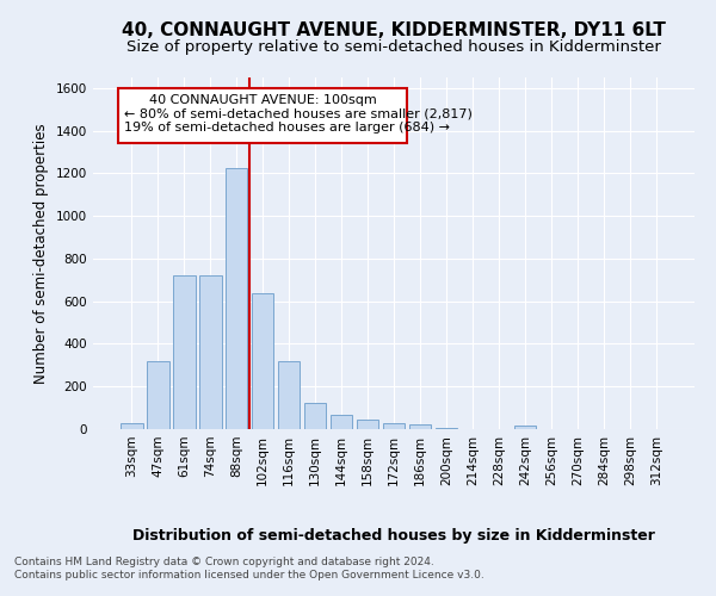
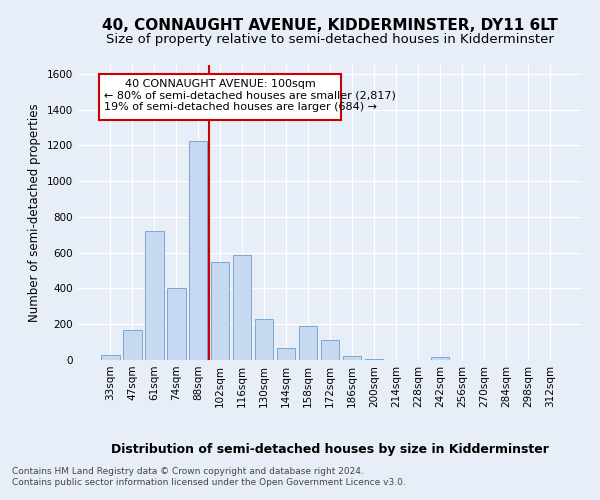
47sqm: 320 -> 170
74sqm: 720 -> 400
102sqm: 640 -> 550
116sqm: 320 -> 590
130sqm: 120 -> 230
158sqm: 40 -> 190
172sqm: 30 -> 110
